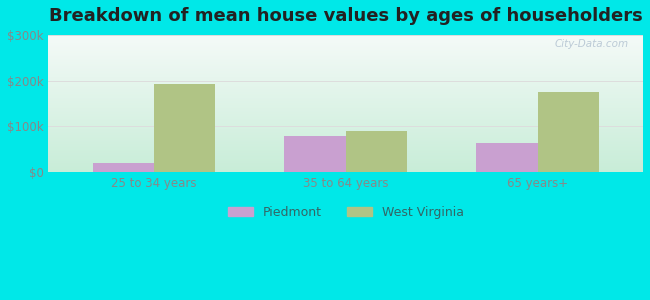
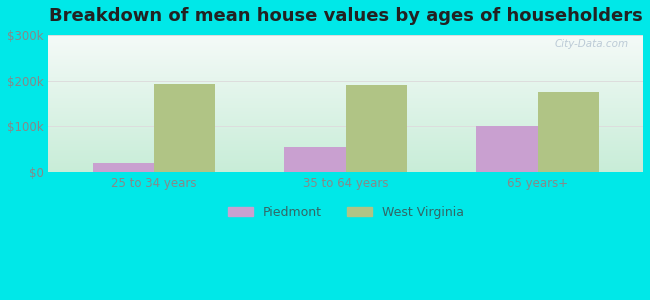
Piedmont/35 to 64 years: $80k -> $55k
West Virginia/35 to 64 years: $90k -> $191k
Piedmont/65 years+: $65k -> $102k
